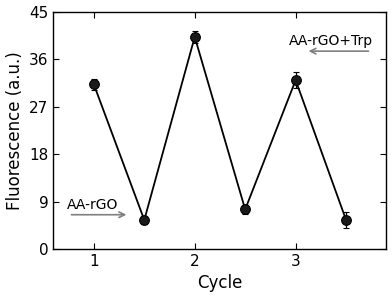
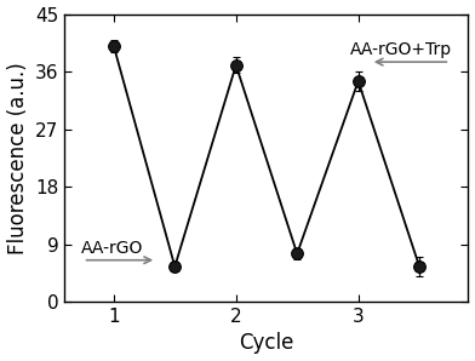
1: 31.2 -> 40.0
2: 40.2 -> 37.0
3: 32.0 -> 34.5
